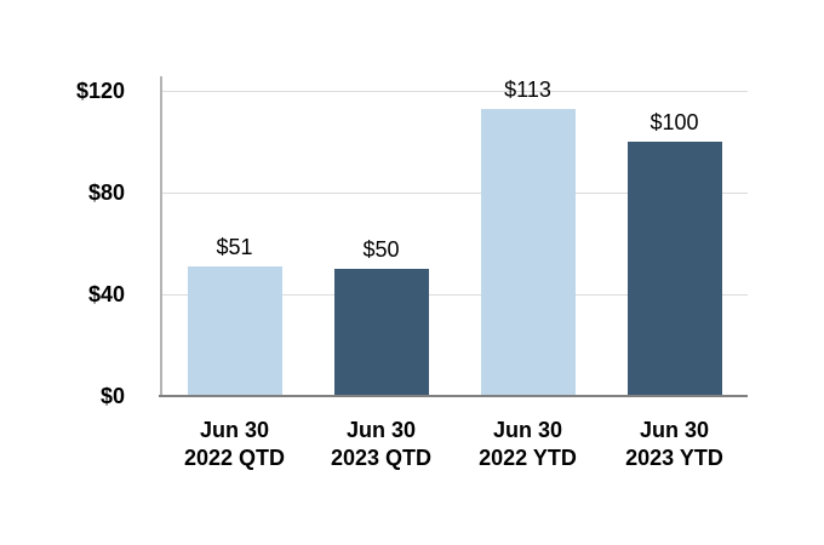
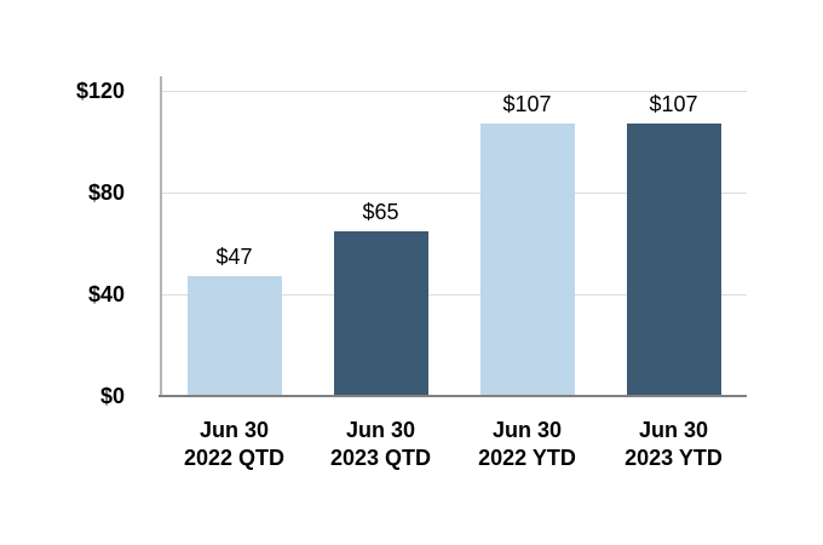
Jun 30 2022 QTD: $51 -> $47
Jun 30 2023 QTD: $50 -> $65
Jun 30 2022 YTD: $113 -> $107
Jun 30 2023 YTD: $100 -> $107
